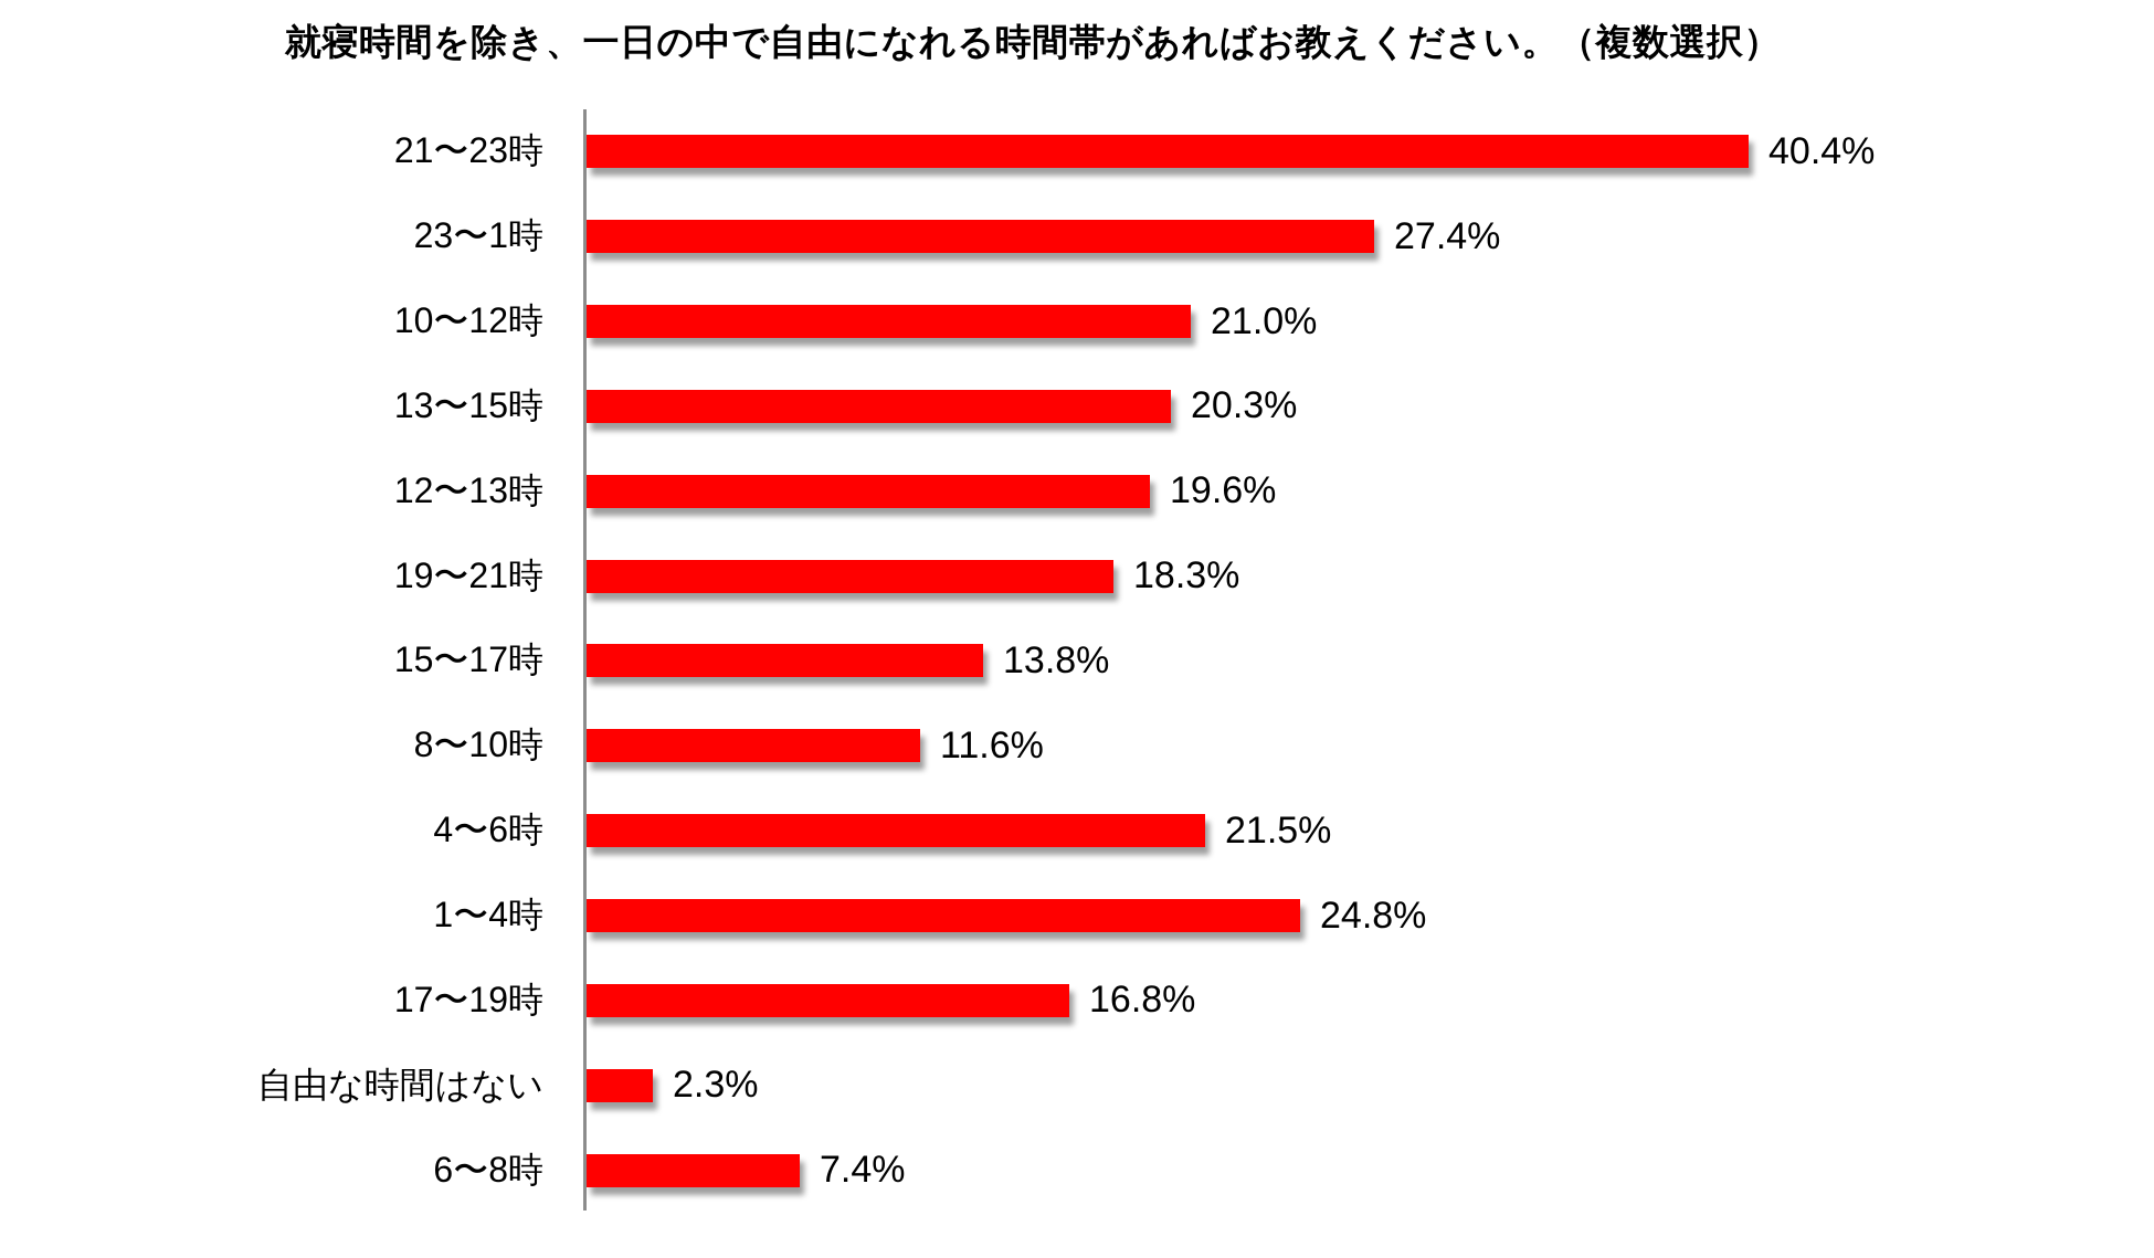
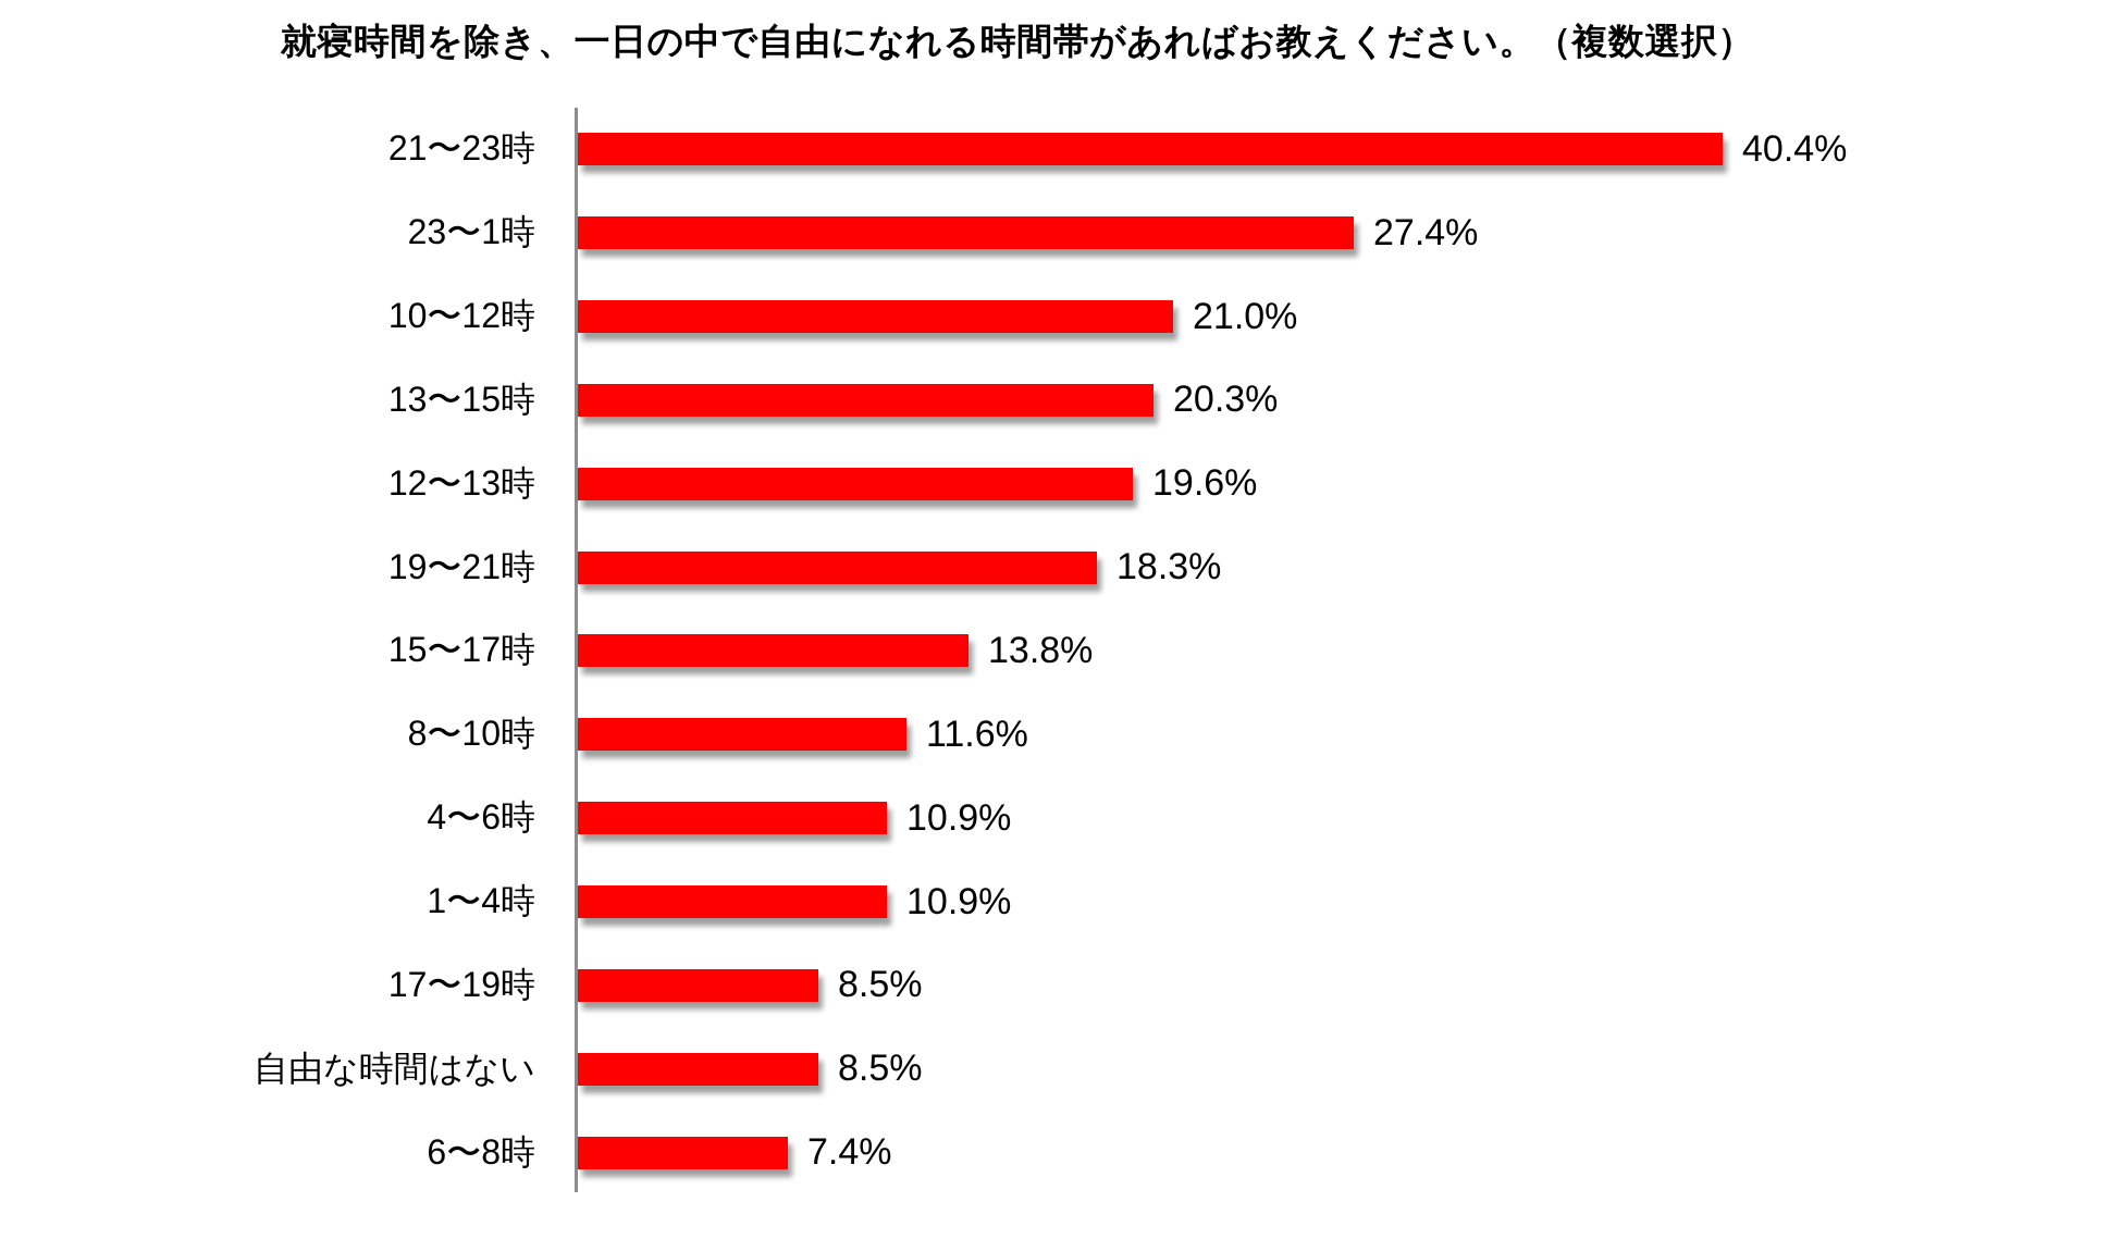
4〜6時: 21.5% -> 10.9%
1〜4時: 24.8% -> 10.9%
17〜19時: 16.8% -> 8.5%
自由な時間はない: 2.3% -> 8.5%
